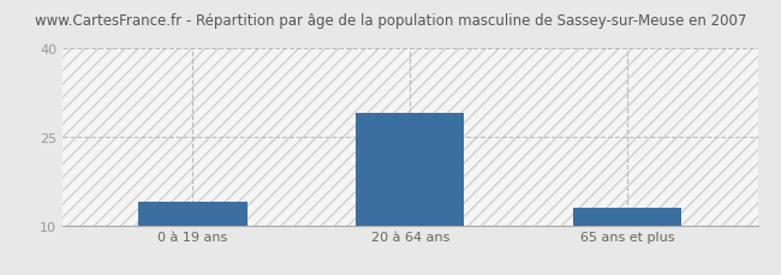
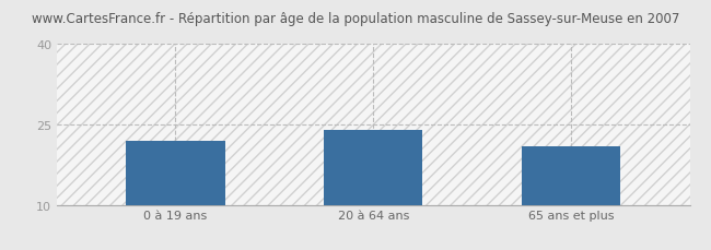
0 à 19 ans: 14 -> 22
20 à 64 ans: 29 -> 24
65 ans et plus: 13 -> 21
